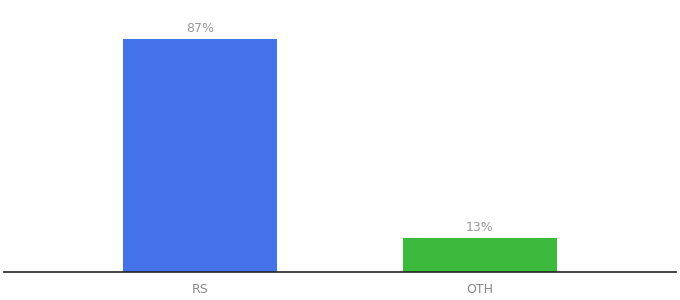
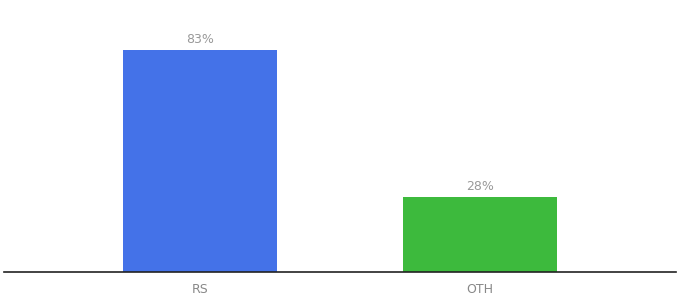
RS: 87% -> 83%
OTH: 13% -> 28%
